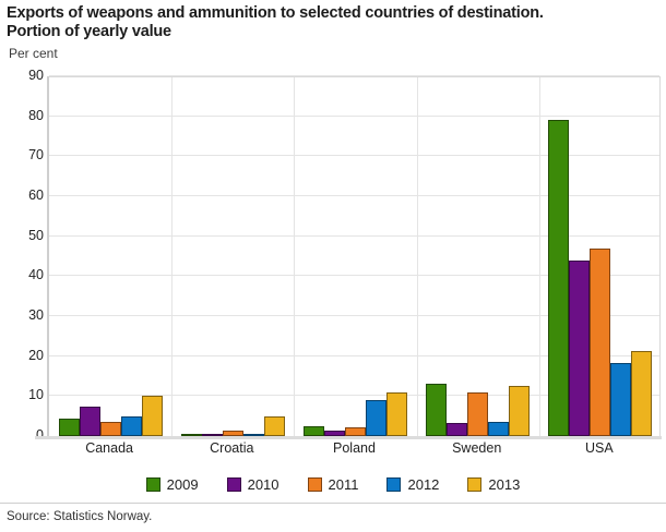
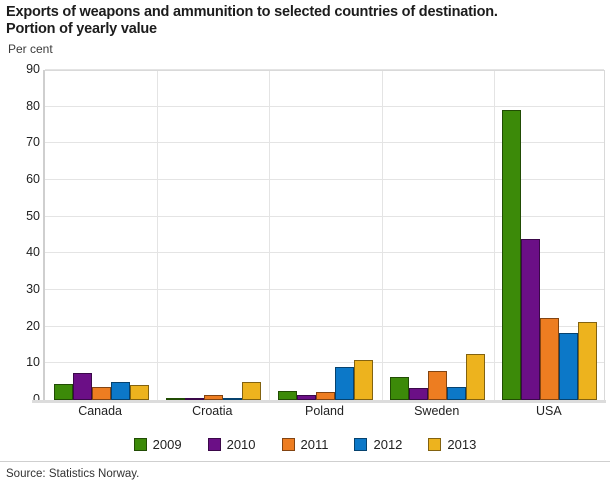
2013/Canada: 10 -> 4
2009/Sweden: 13 -> 6
2011/Sweden: 11 -> 8
2011/USA: 47 -> 22
